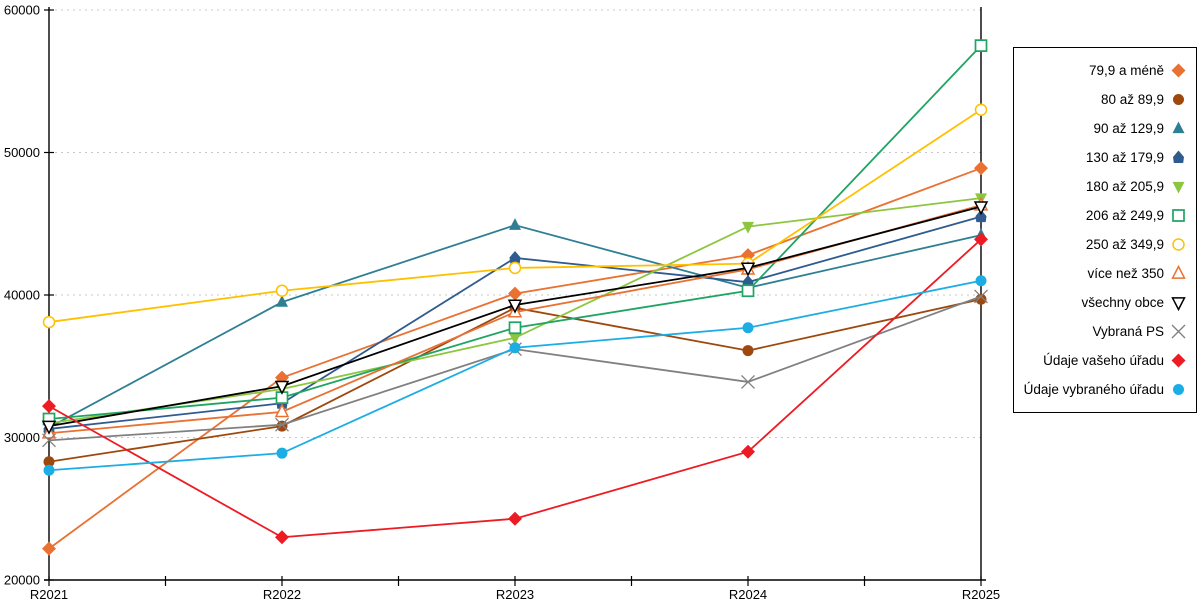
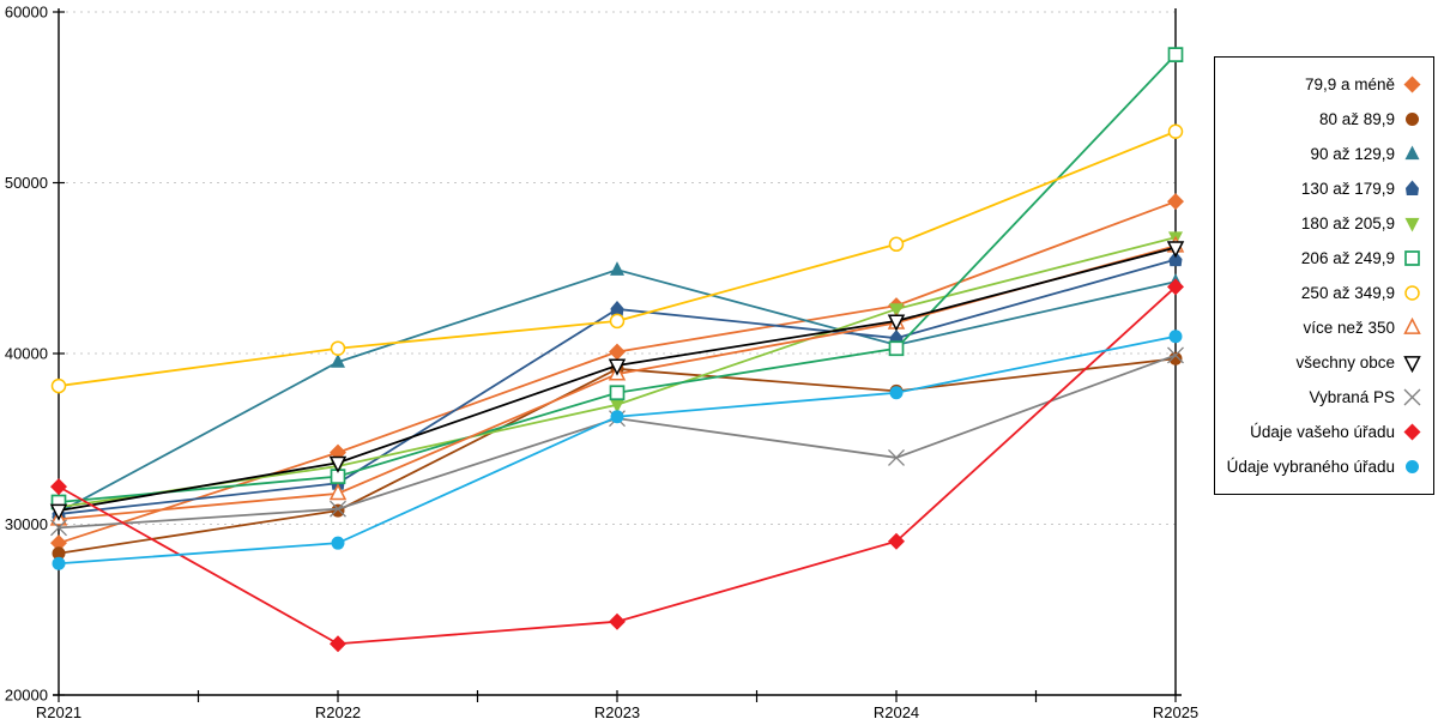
79,9 a méně/R2021: 22200 -> 28900
80 až 89,9/R2024: 36100 -> 37800
180 až 205,9/R2024: 44800 -> 42600
250 až 349,9/R2024: 42200 -> 46400
